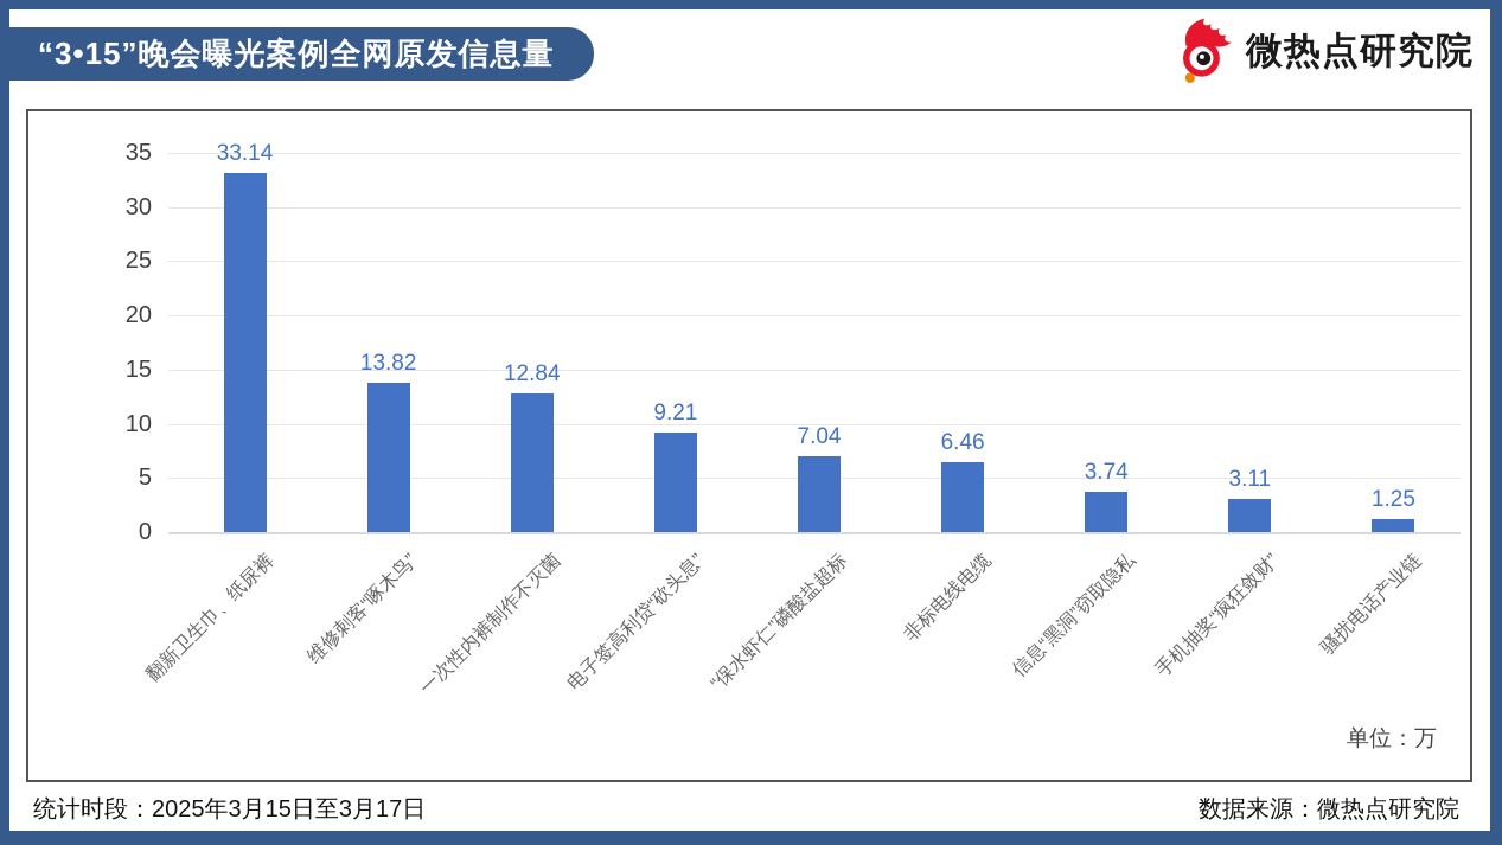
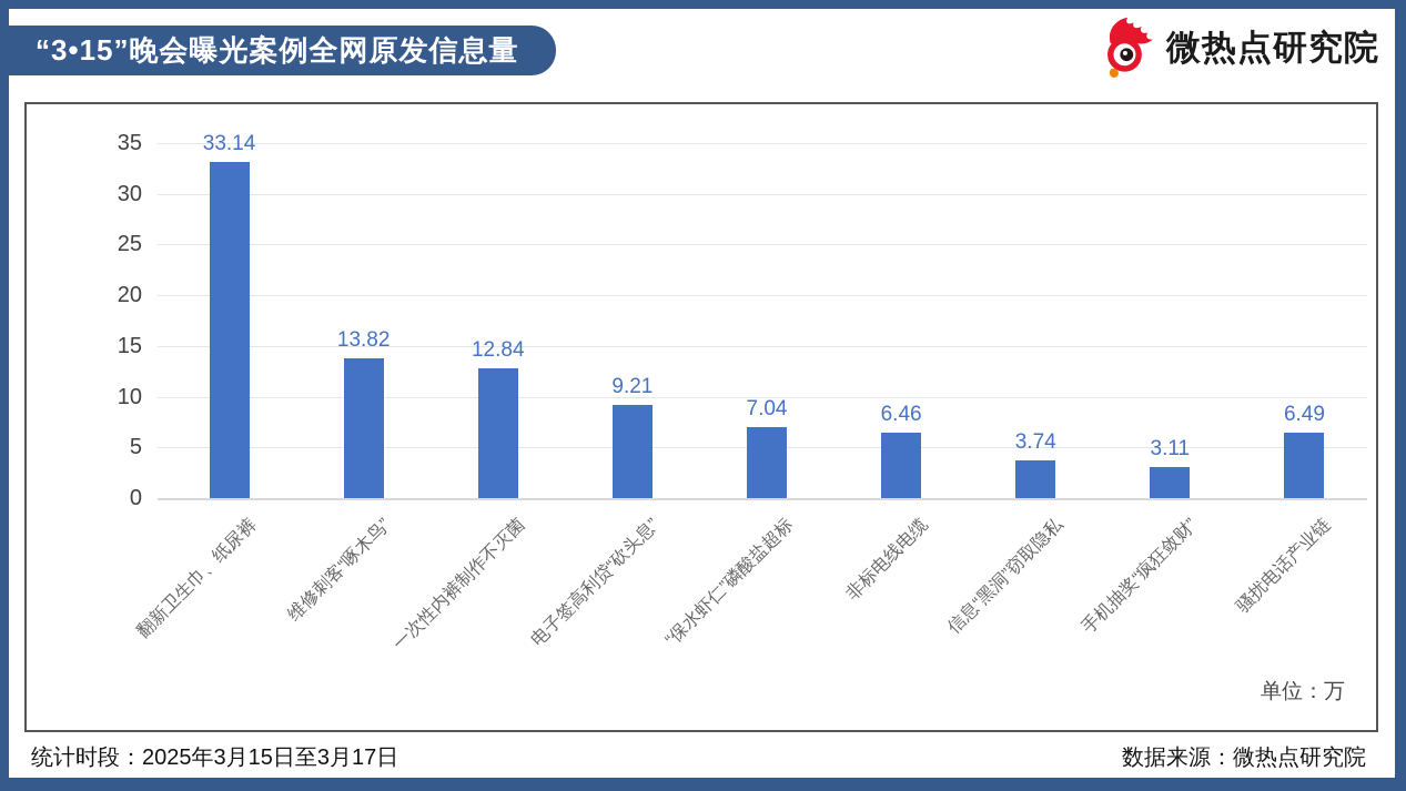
骚扰电话产业链: 1.25 -> 6.49
